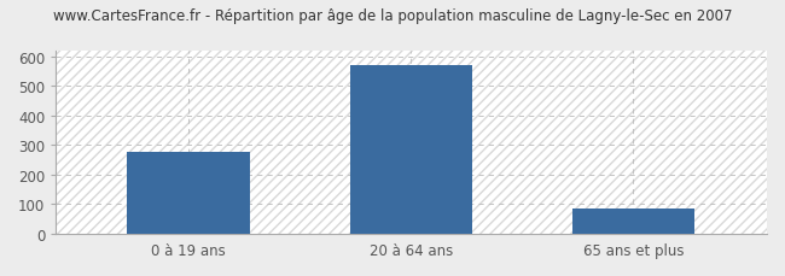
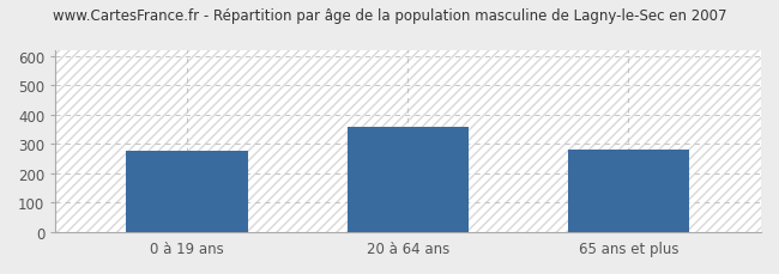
20 à 64 ans: 570 -> 360
65 ans et plus: 84 -> 280
